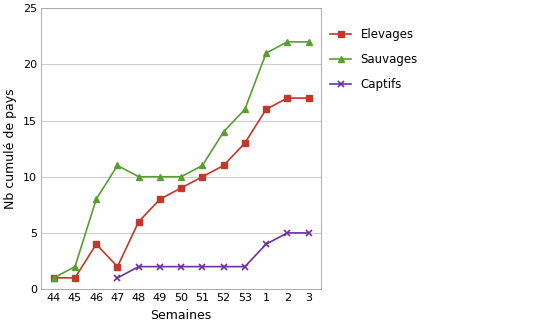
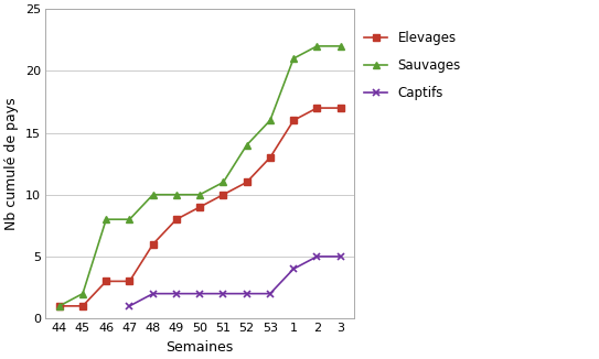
Elevages/46: 4 -> 3
Elevages/47: 2 -> 3
Sauvages/47: 11 -> 8
